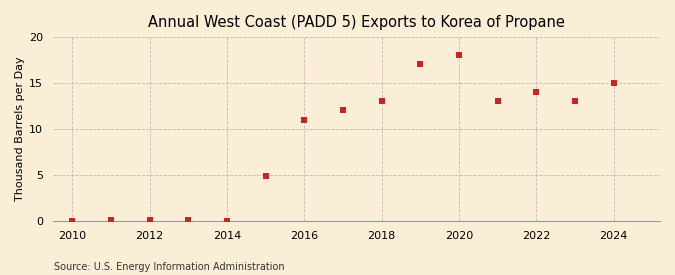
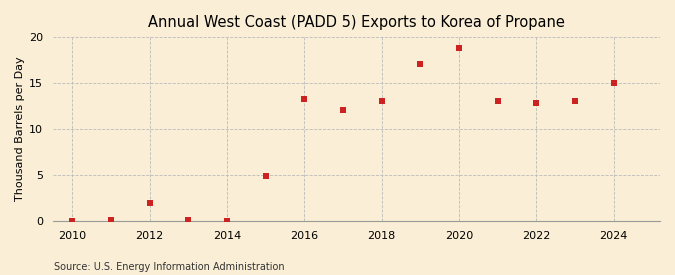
2012: 0.1 -> 2.0
2016: 11.0 -> 13.2
2020: 18.0 -> 18.8
2022: 14.0 -> 12.8
